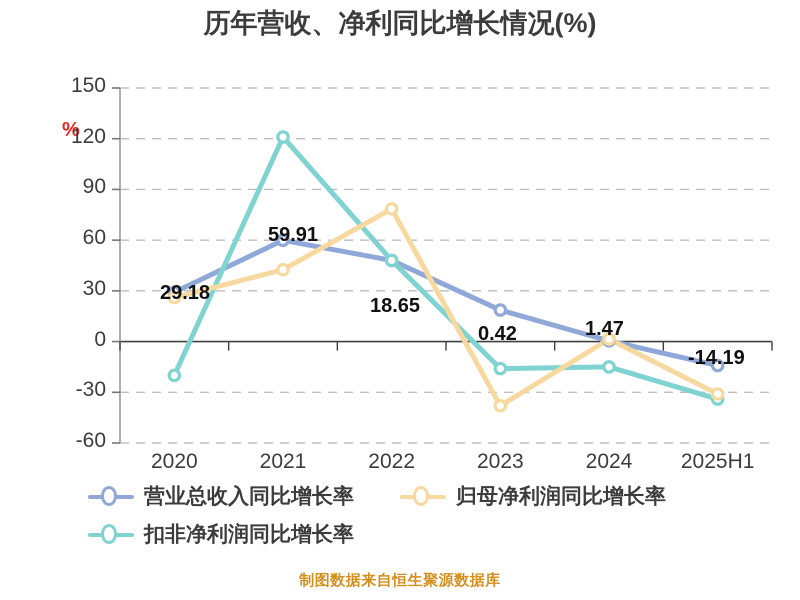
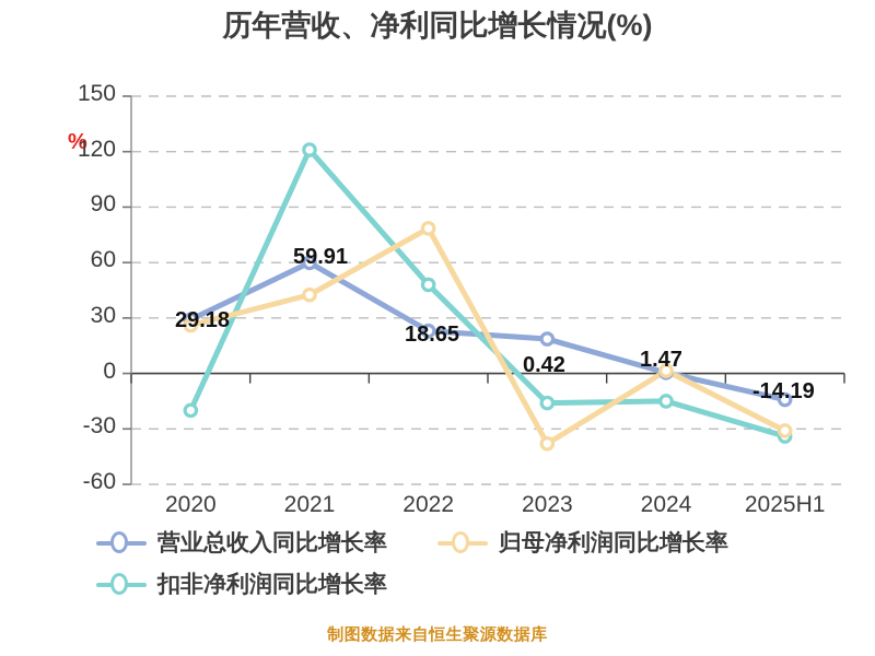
营业总收入同比增长率/2022: 48 -> 23
